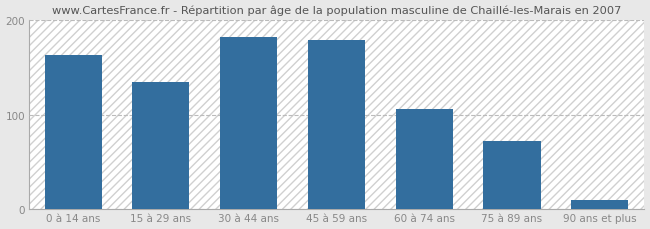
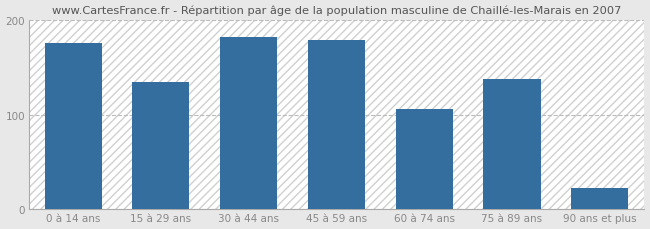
0 à 14 ans: 163 -> 176
75 à 89 ans: 72 -> 138
90 ans et plus: 10 -> 22
